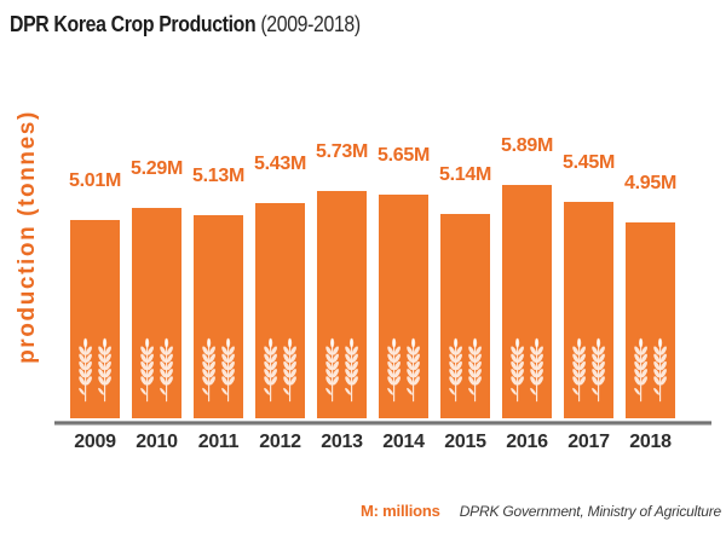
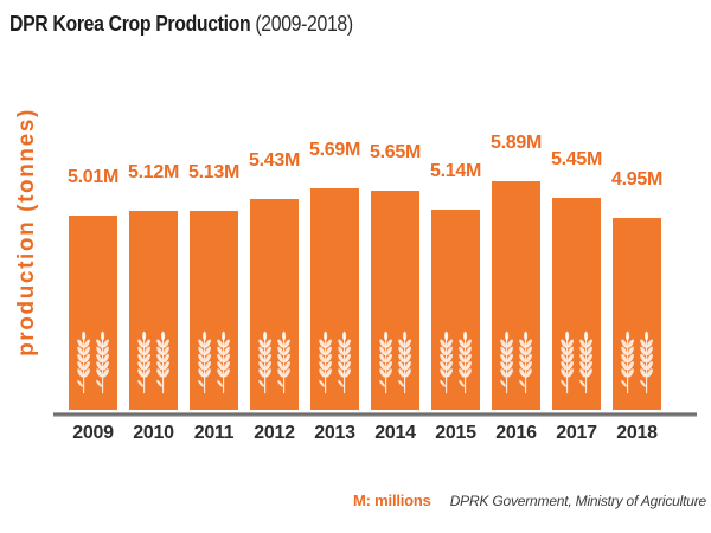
2010: 5.29M -> 5.12M
2013: 5.73M -> 5.69M
